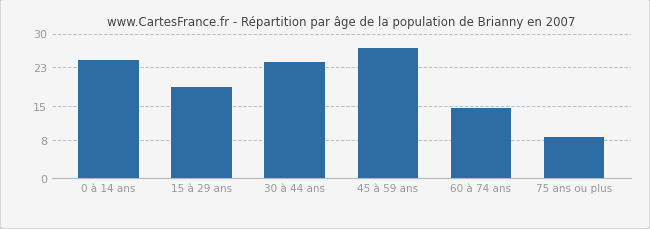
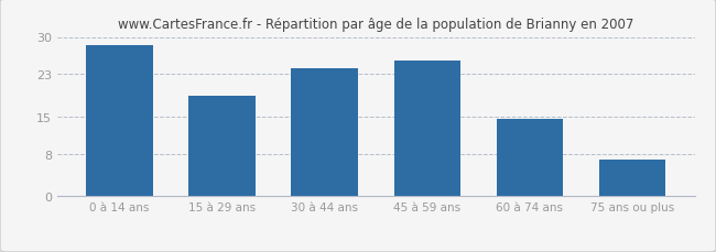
0 à 14 ans: 24.5 -> 28.5
45 à 59 ans: 27.0 -> 25.5
75 ans ou plus: 8.5 -> 7.0
